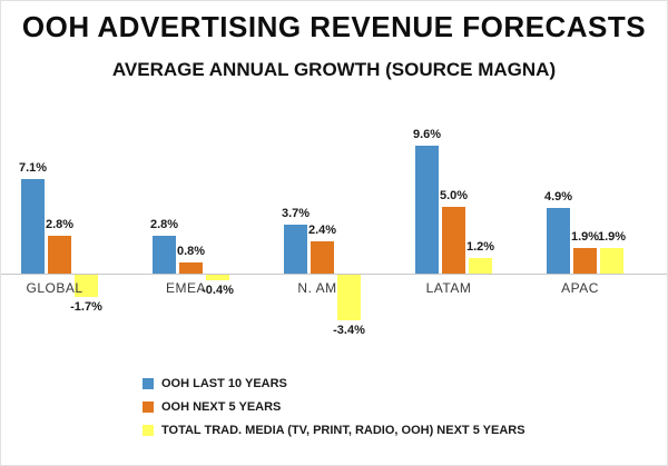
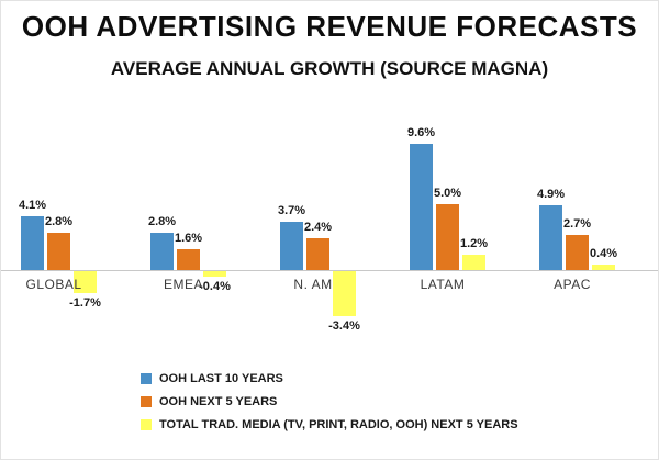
OOH LAST 10 YEARS/GLOBAL: 7.1% -> 4.1%
OOH NEXT 5 YEARS/EMEA: 0.8% -> 1.6%
OOH NEXT 5 YEARS/APAC: 1.9% -> 2.7%
TOTAL TRAD. MEDIA (TV, PRINT, RADIO, OOH) NEXT 5 YEARS/APAC: 1.9% -> 0.4%
